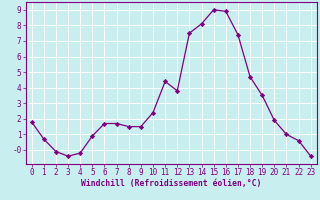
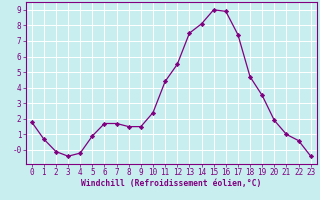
12: 3.8 -> 5.5
